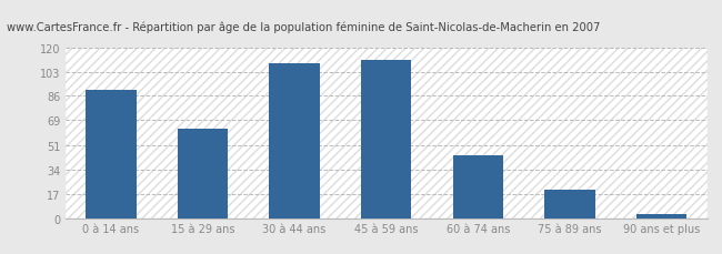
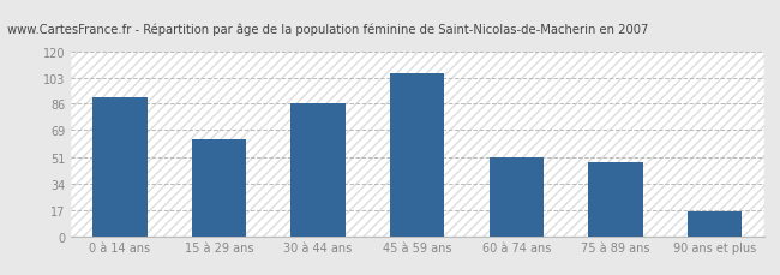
30 à 44 ans: 109 -> 86
45 à 59 ans: 111 -> 106
60 à 74 ans: 44 -> 51
75 à 89 ans: 20 -> 48
90 ans et plus: 3 -> 16
